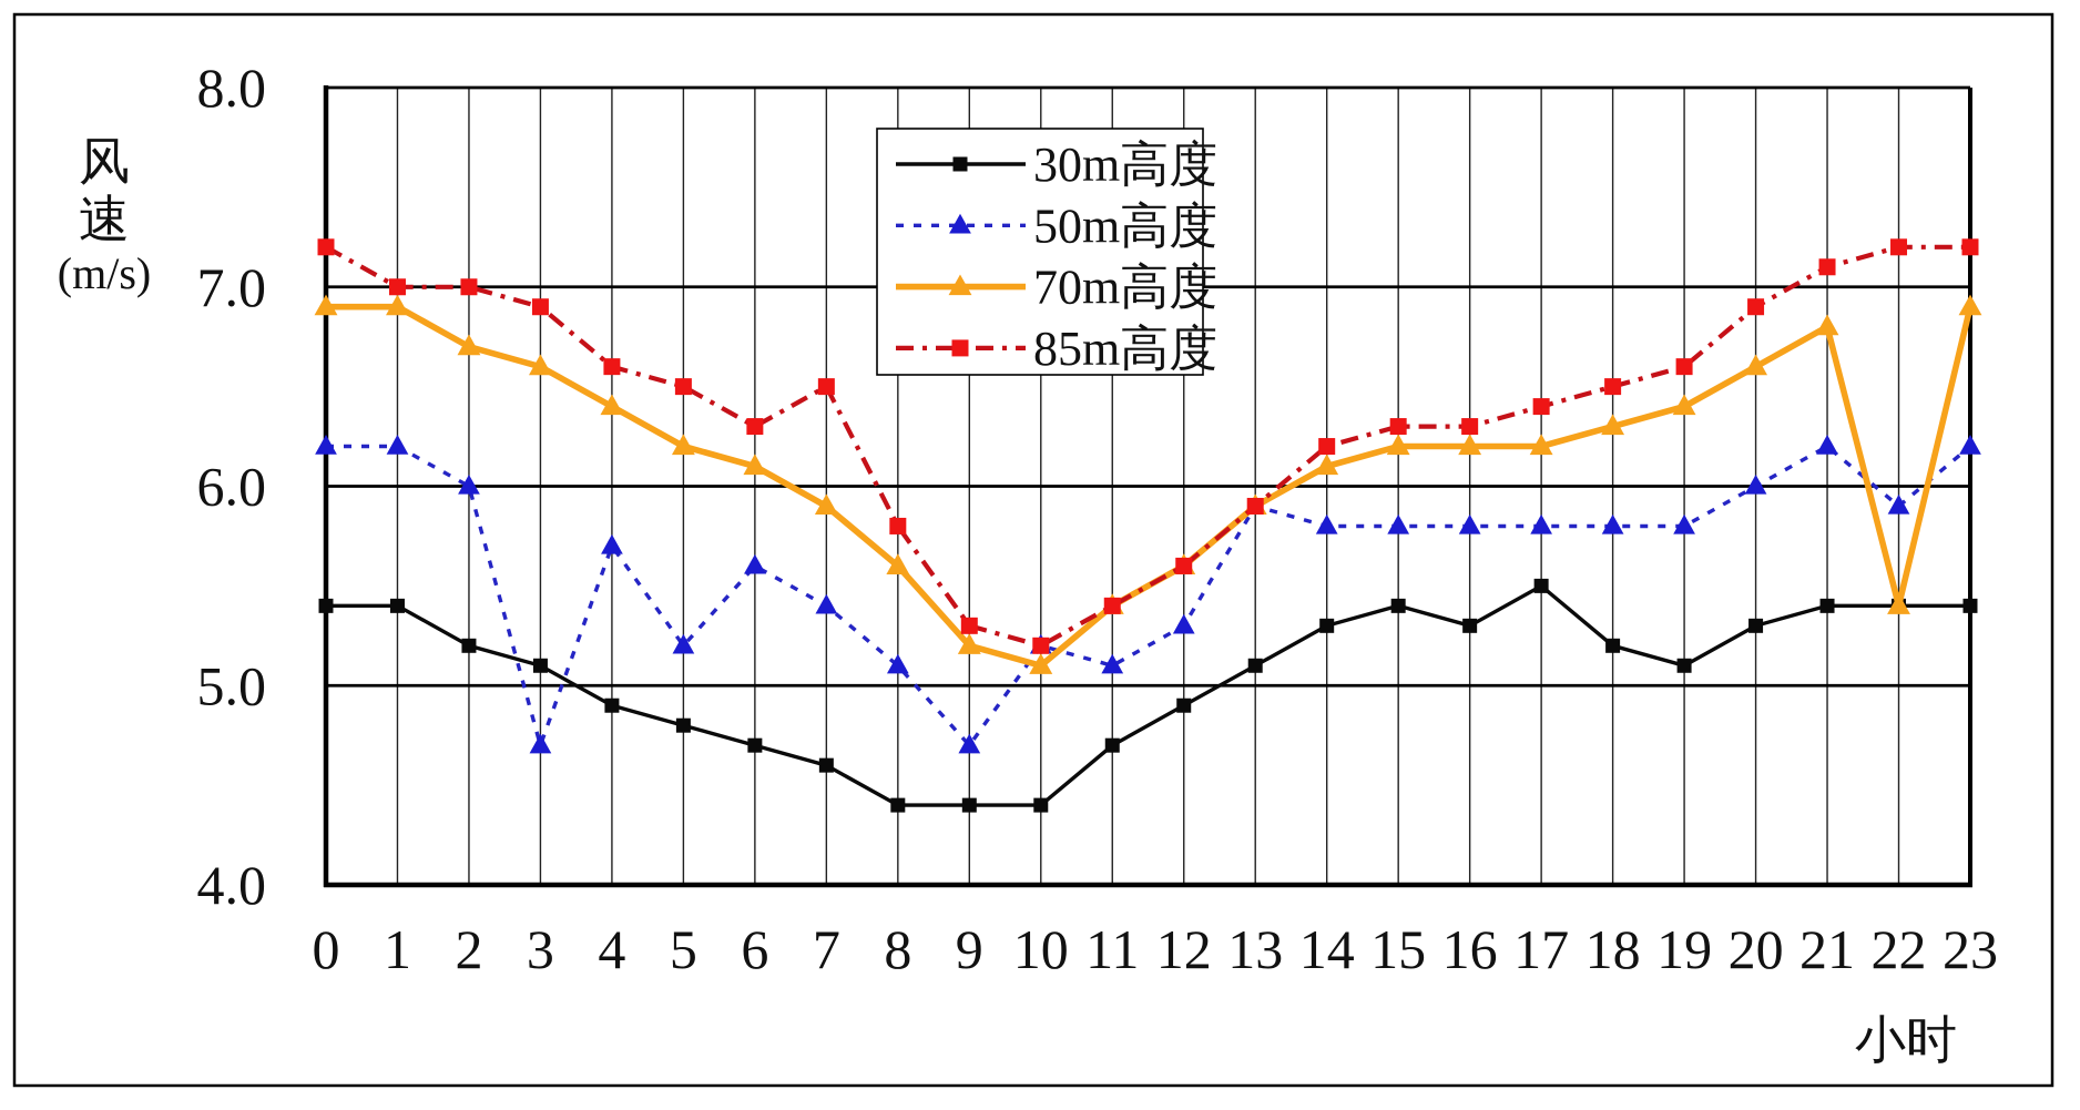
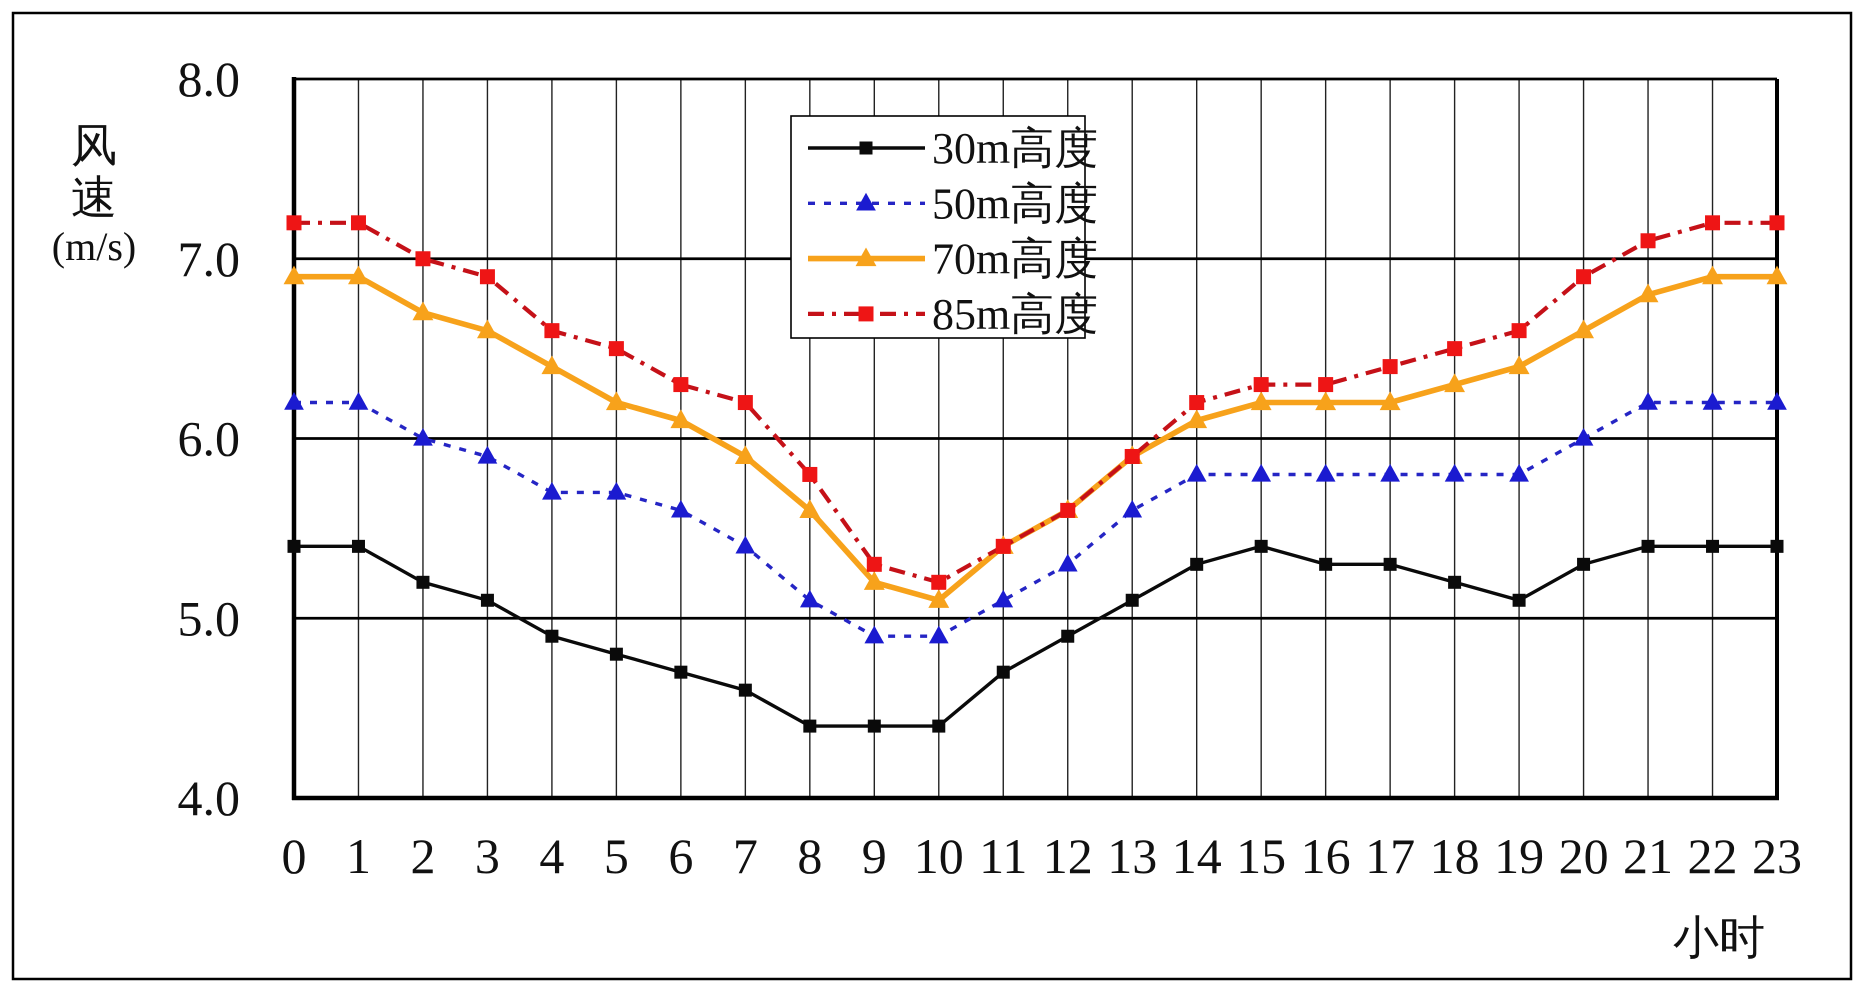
85m高度/1: 7.0 -> 7.2
50m高度/3: 4.7 -> 5.9
50m高度/5: 5.2 -> 5.7
85m高度/7: 6.5 -> 6.2
50m高度/9: 4.7 -> 4.9
50m高度/10: 5.2 -> 4.9
50m高度/13: 5.9 -> 5.6
30m高度/17: 5.5 -> 5.3
50m高度/22: 5.9 -> 6.2
70m高度/22: 5.4 -> 6.9
